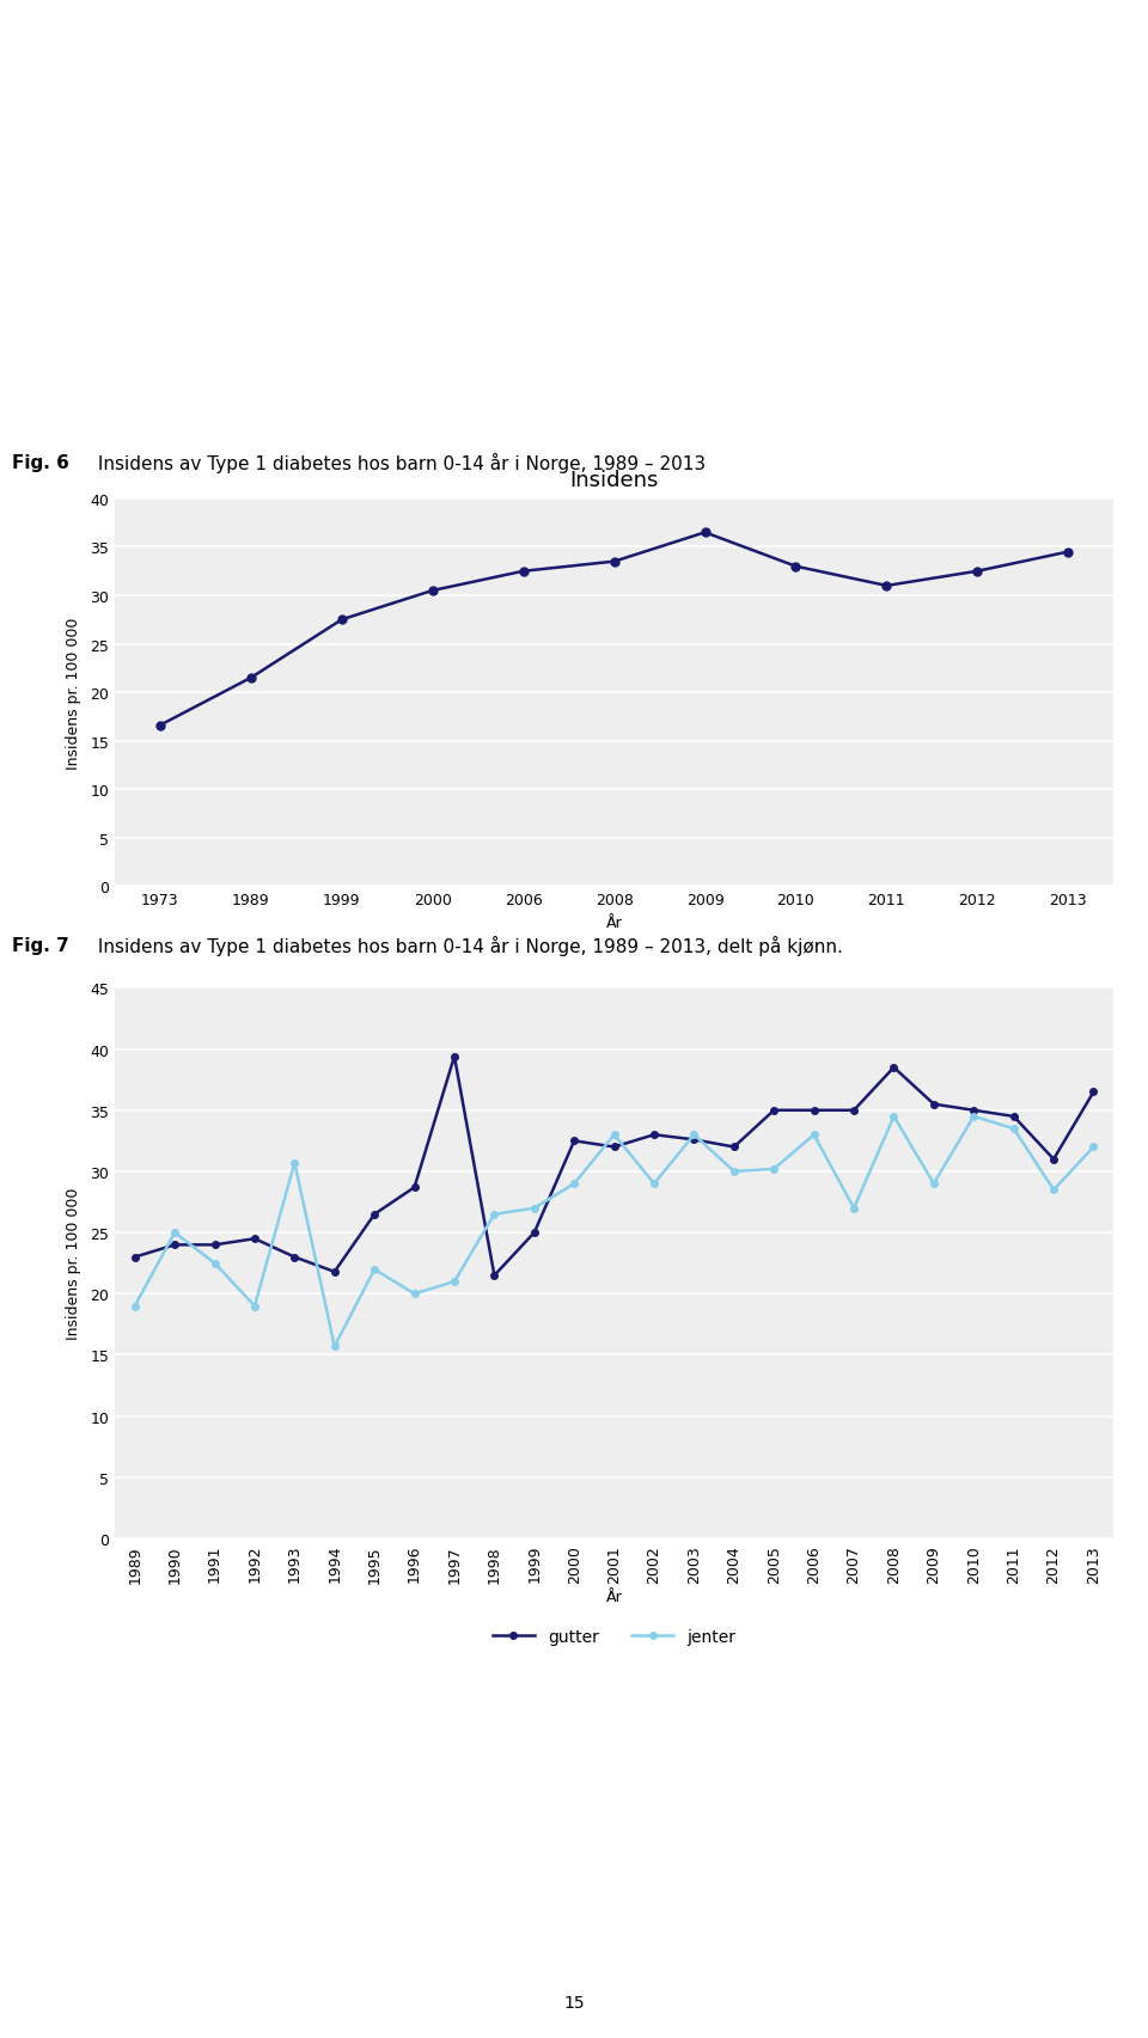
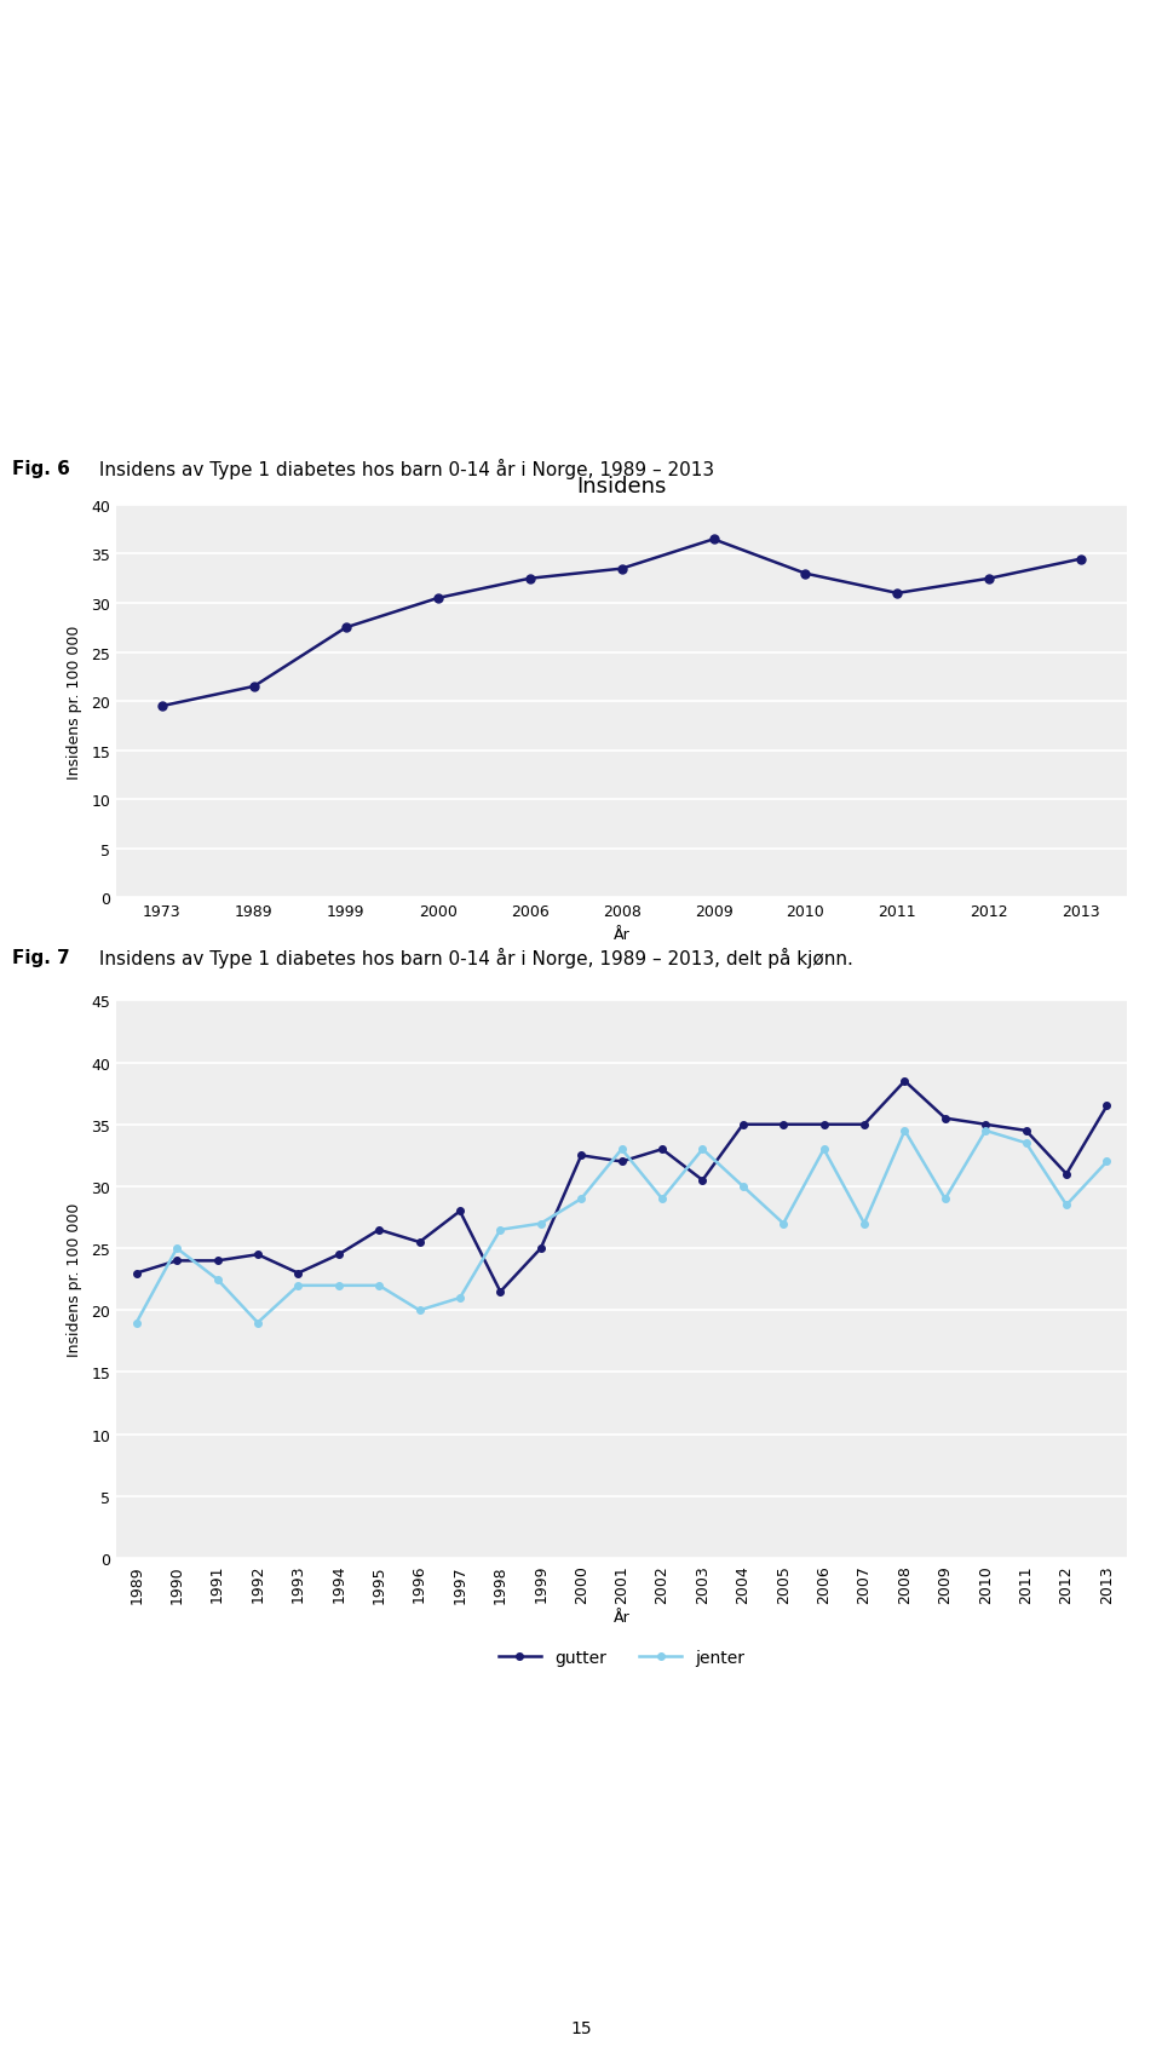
1973: 16.6 -> 19.5
jenter/1993: 30.7 -> 22.0
gutter/1994: 21.8 -> 24.5
jenter/1994: 15.7 -> 22.0
gutter/1996: 28.7 -> 25.5
gutter/1997: 39.4 -> 28.0
gutter/2003: 32.6 -> 30.5
gutter/2004: 32.0 -> 35.0
jenter/2005: 30.2 -> 27.0
